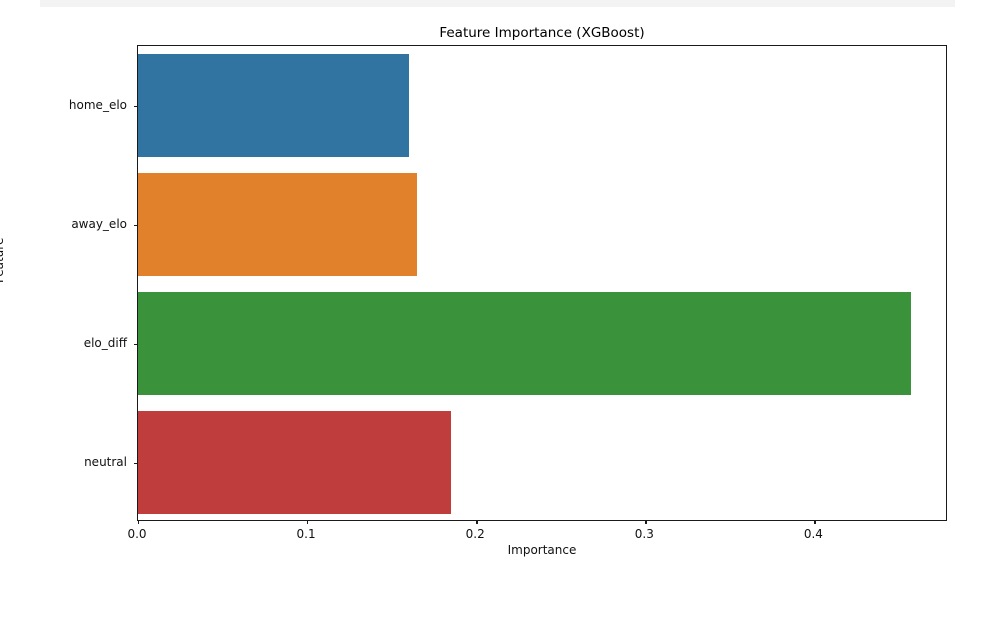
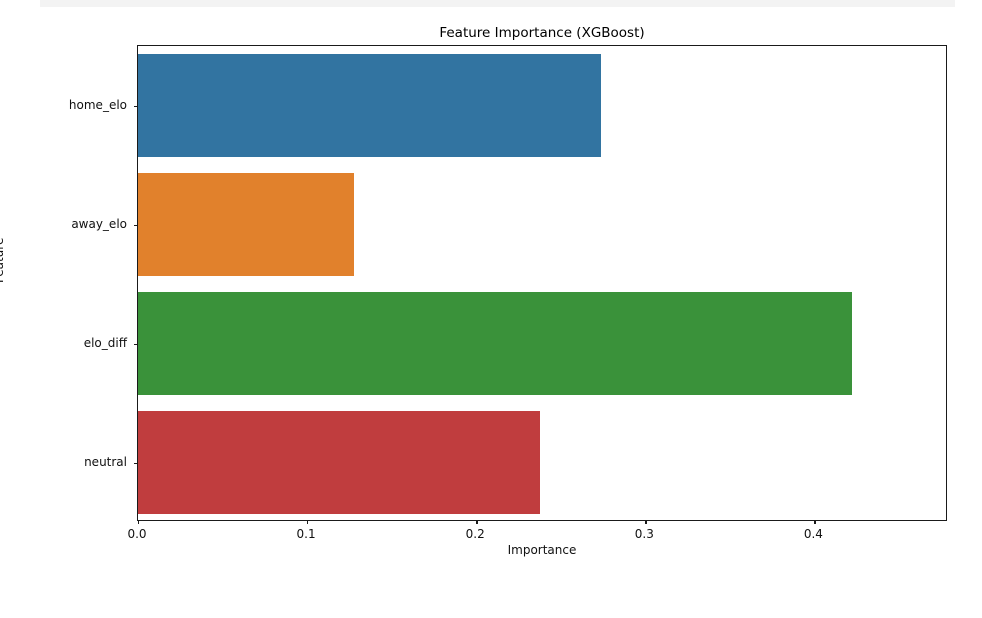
home_elo: 0.160 -> 0.274
away_elo: 0.165 -> 0.128
elo_diff: 0.457 -> 0.422
neutral: 0.185 -> 0.238
